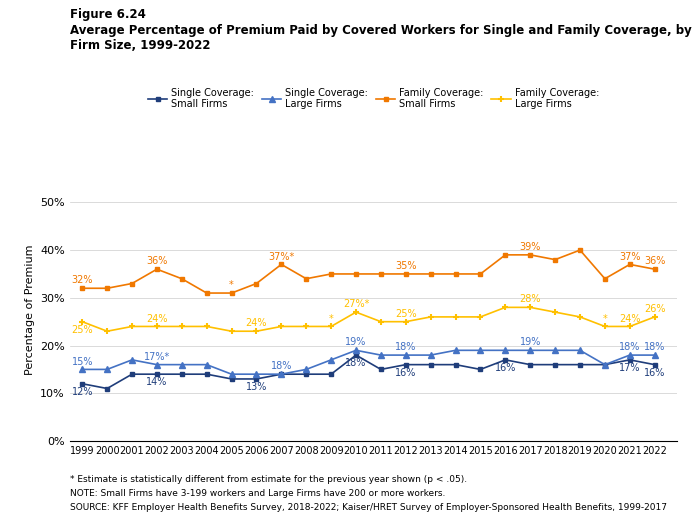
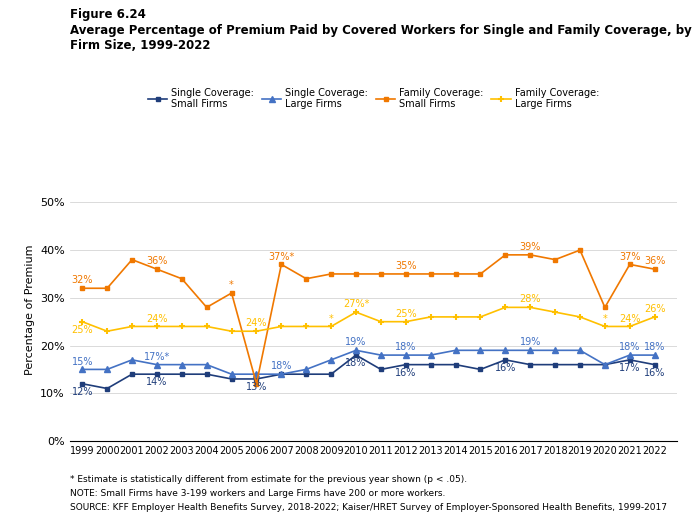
Family Coverage: Small Firms/2001: 33% -> 38%
Family Coverage: Small Firms/2004: 31% -> 28%
Family Coverage: Small Firms/2006: 33% -> 12%
Family Coverage: Small Firms/2020: 34% -> 28%
